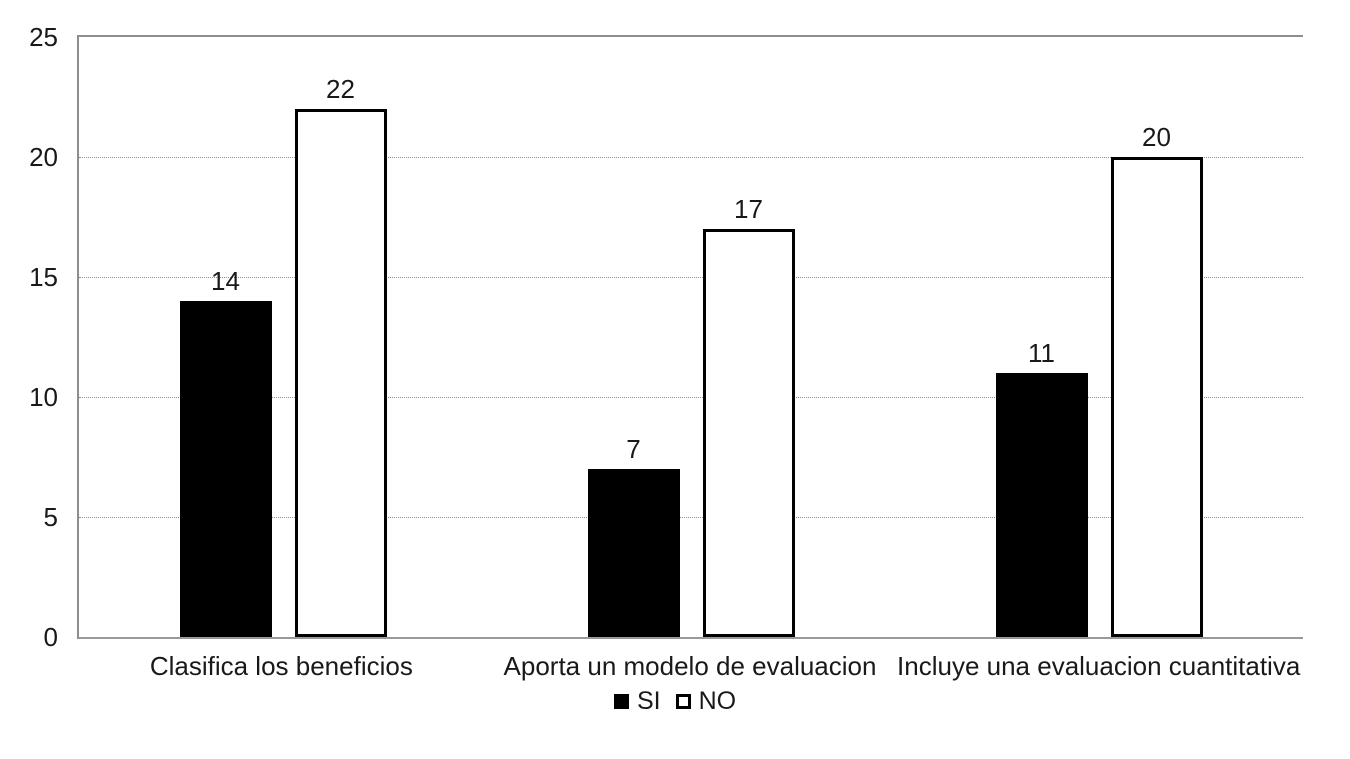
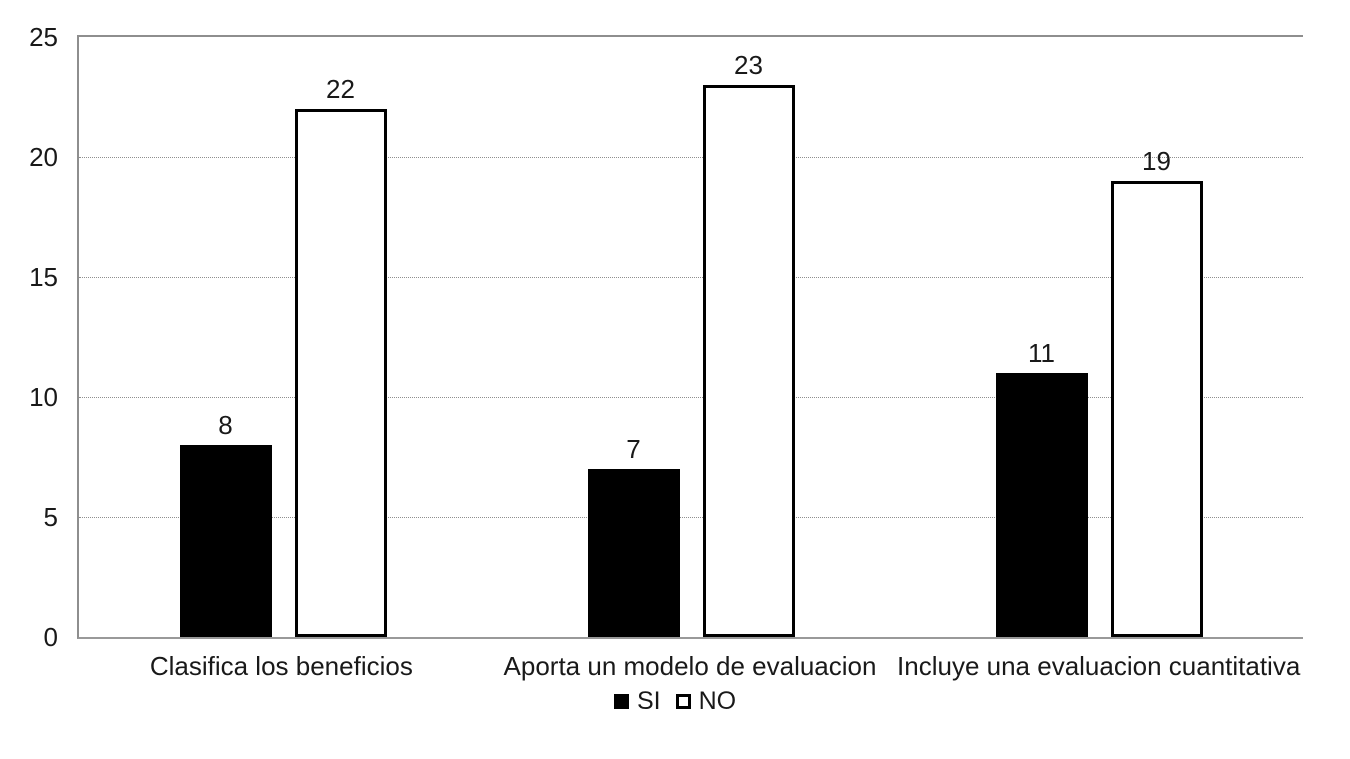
SI/Clasifica los beneficios: 14 -> 8
NO/Aporta un modelo de evaluacion: 17 -> 23
NO/Incluye una evaluacion cuantitativa: 20 -> 19
